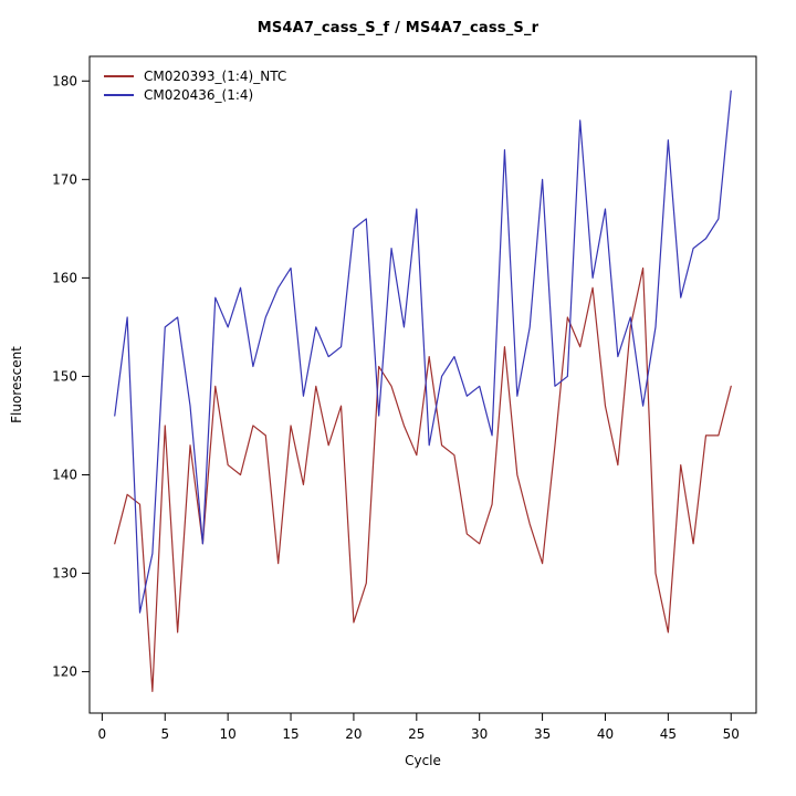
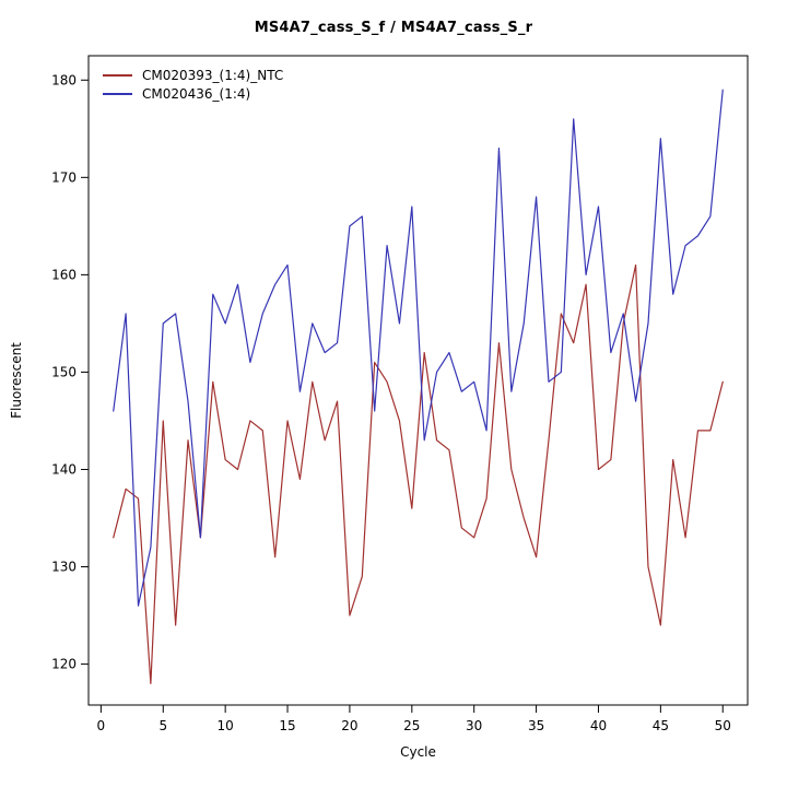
CM020393_(1:4)_NTC/25: 142 -> 136
CM020436_(1:4)/35: 170 -> 168
CM020393_(1:4)_NTC/40: 147 -> 140
